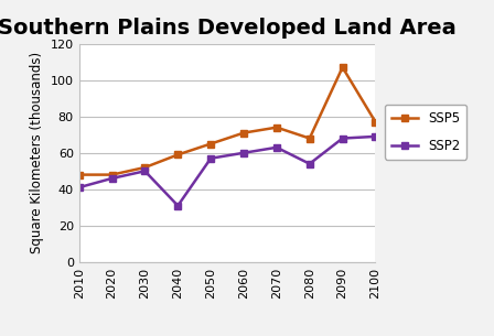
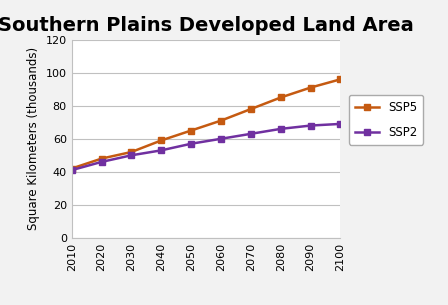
SSP5/2010: 48 -> 42
SSP2/2040: 31 -> 53
SSP5/2070: 74 -> 78
SSP5/2080: 68 -> 85
SSP2/2080: 54 -> 66
SSP5/2090: 107 -> 91
SSP5/2100: 77 -> 96
